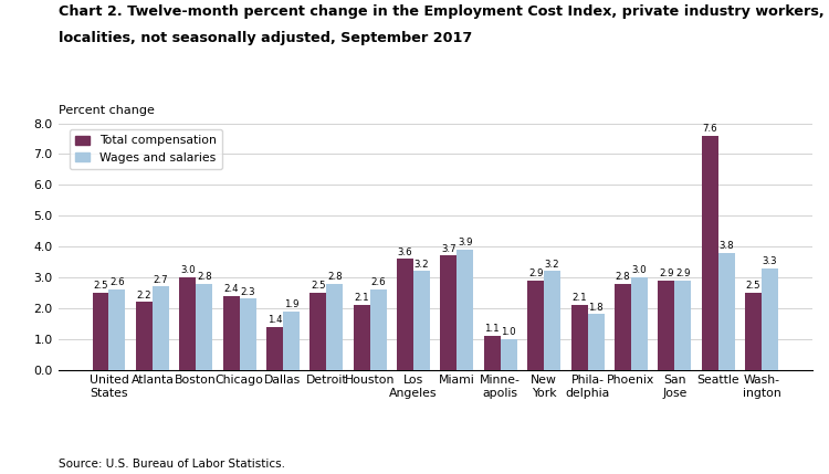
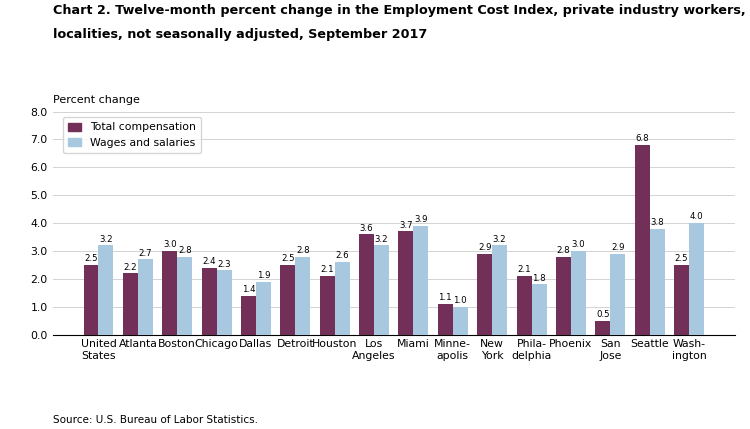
Wages and salaries/United States: 2.6 -> 3.2
Total compensation/San Jose: 2.9 -> 0.5
Total compensation/Seattle: 7.6 -> 6.8
Wages and salaries/Wash- ington: 3.3 -> 4.0
